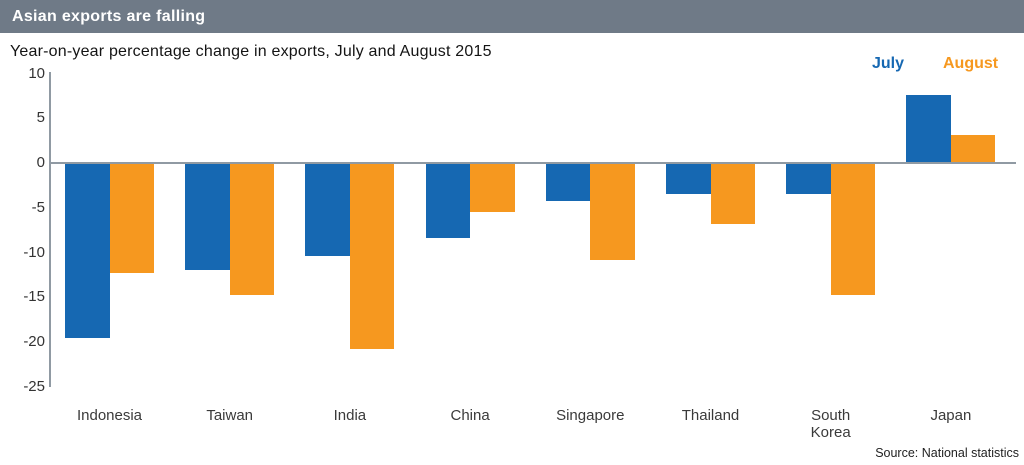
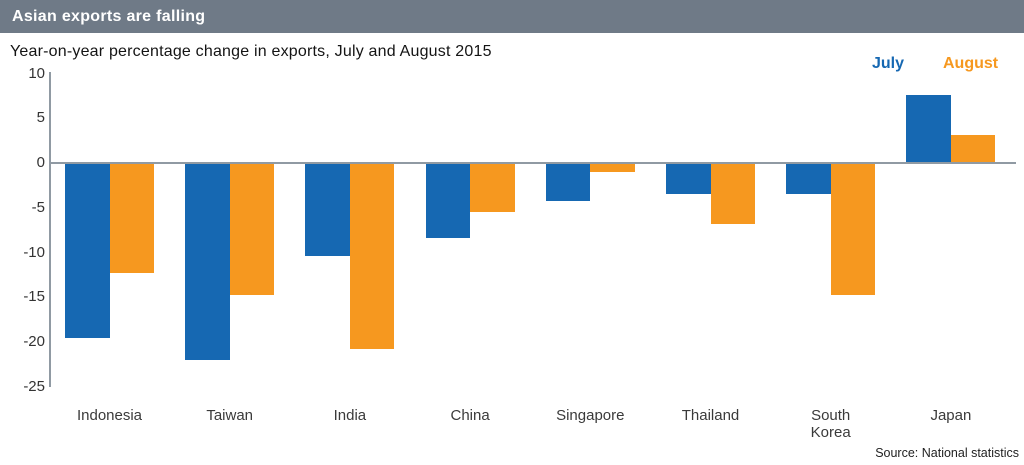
July/Taiwan: -12 -> -22
August/Singapore: -11 -> -1
